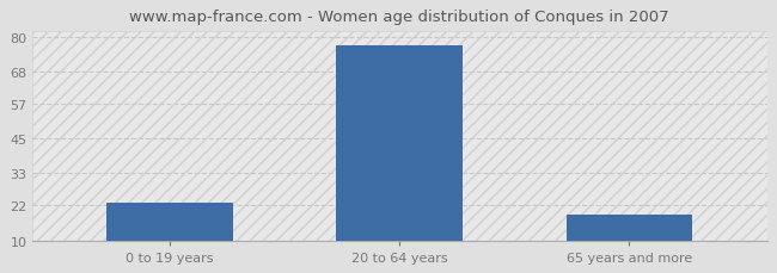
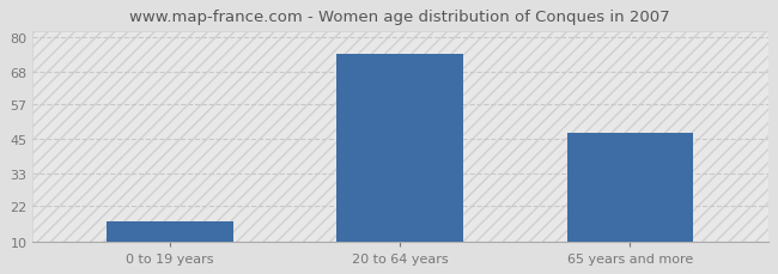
0 to 19 years: 23 -> 17
20 to 64 years: 77 -> 74
65 years and more: 19 -> 47
